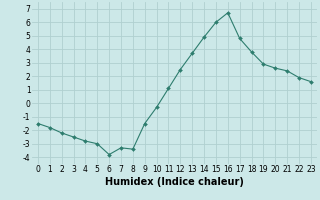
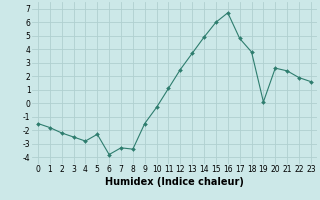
5: -3.0 -> -2.3
19: 2.9 -> 0.1
